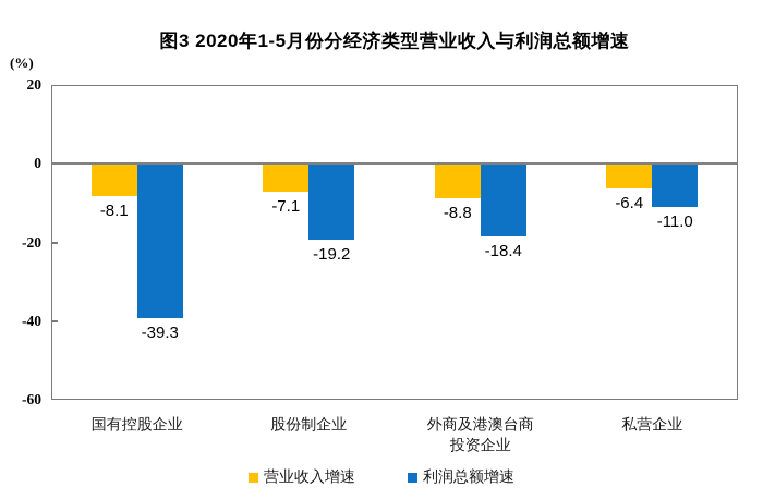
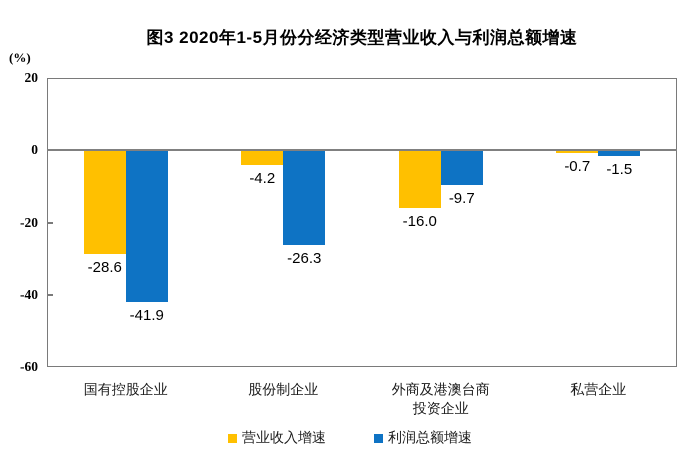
营业收入增速/国有控股企业: -8.1 -> -28.6
利润总额增速/国有控股企业: -39.3 -> -41.9
营业收入增速/股份制企业: -7.1 -> -4.2
利润总额增速/股份制企业: -19.2 -> -26.3
营业收入增速/外商及港澳台商 投资企业: -8.8 -> -16.0
利润总额增速/外商及港澳台商 投资企业: -18.4 -> -9.7
营业收入增速/私营企业: -6.4 -> -0.7
利润总额增速/私营企业: -11.0 -> -1.5
